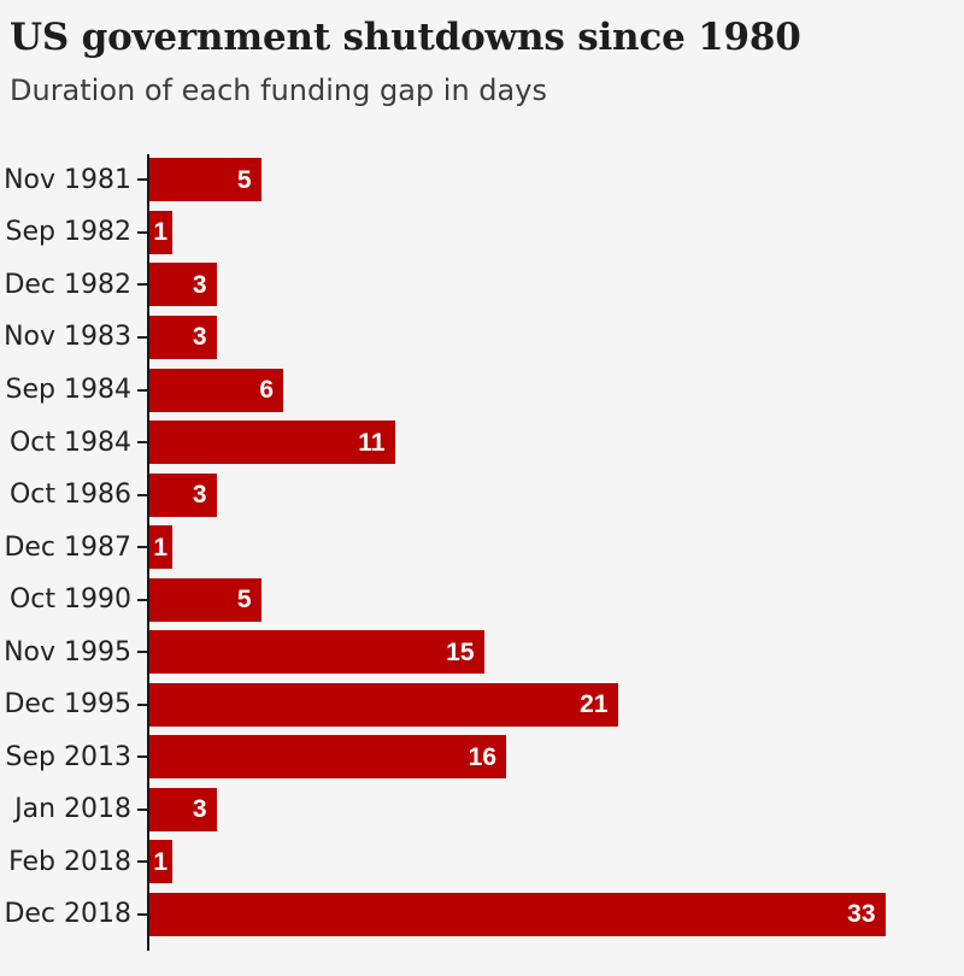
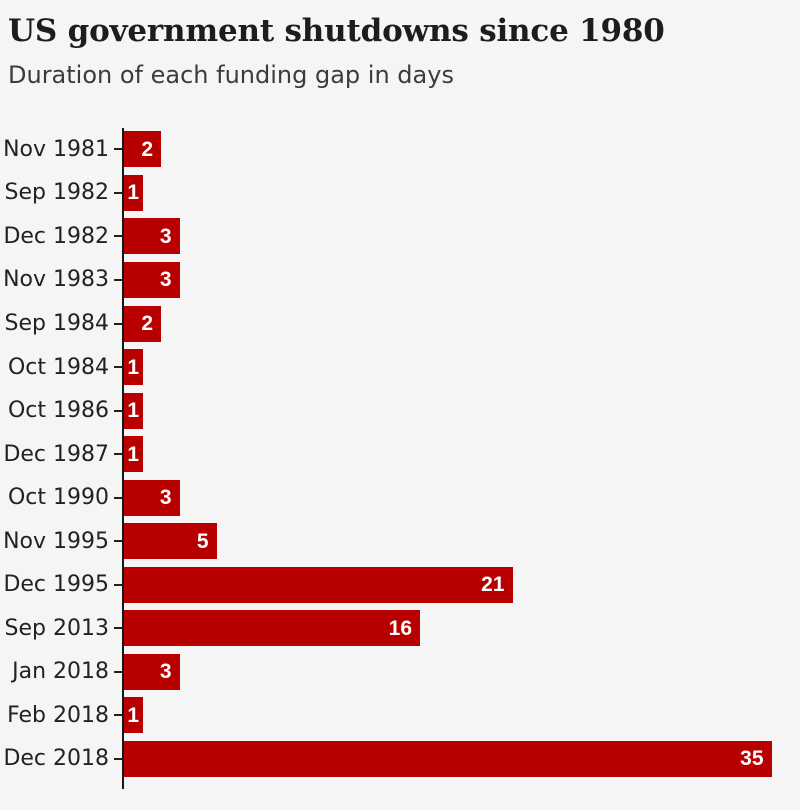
Nov 1981: 5 -> 2
Sep 1984: 6 -> 2
Oct 1984: 11 -> 1
Oct 1986: 3 -> 1
Oct 1990: 5 -> 3
Nov 1995: 15 -> 5
Dec 2018: 33 -> 35
